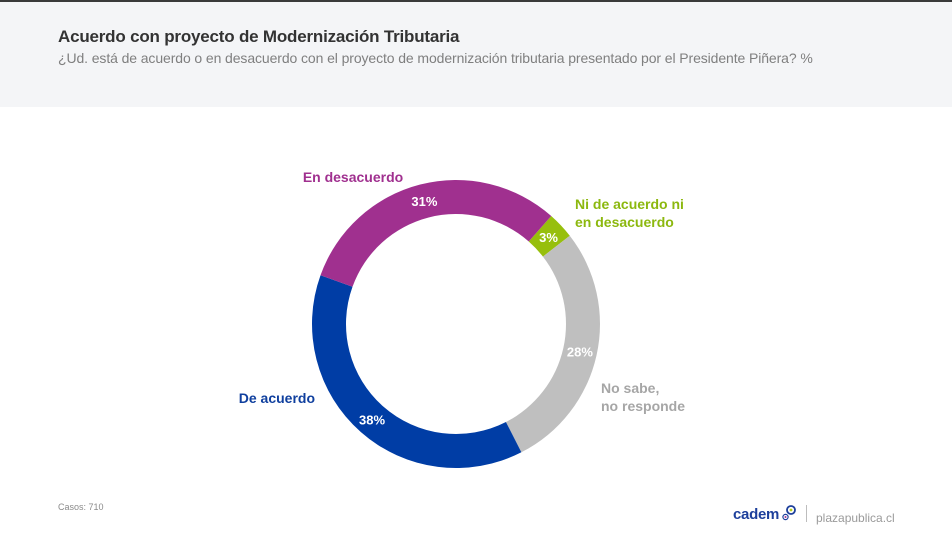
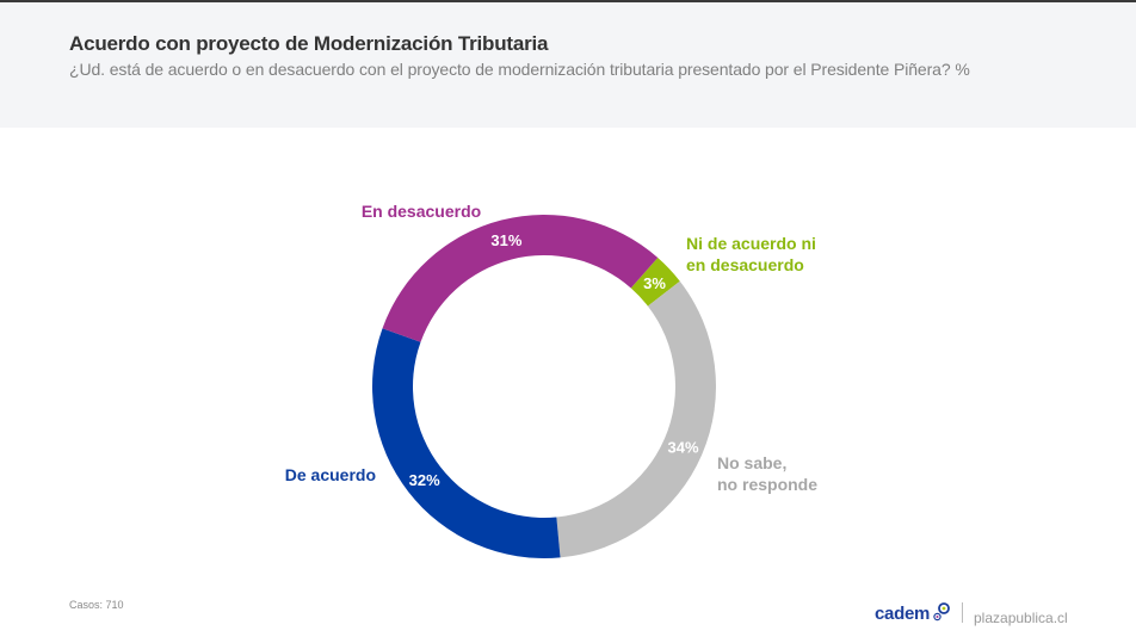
No sabe, no responde: 28% -> 34%
De acuerdo: 38% -> 32%
